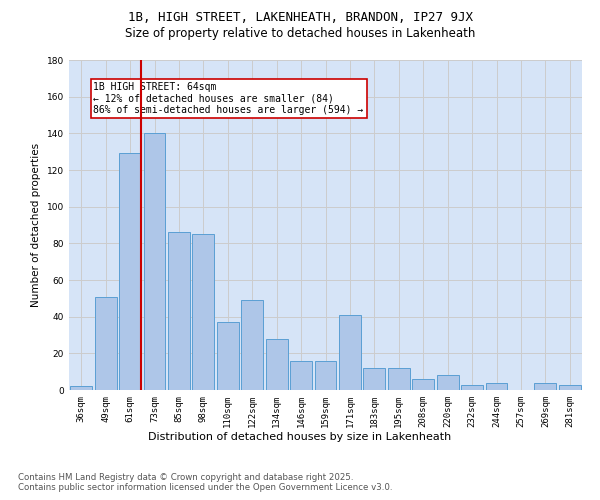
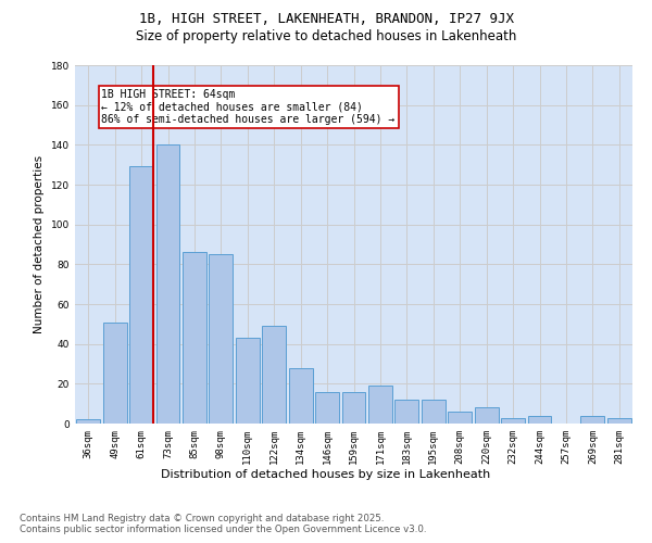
110sqm: 37 -> 43
171sqm: 41 -> 19
